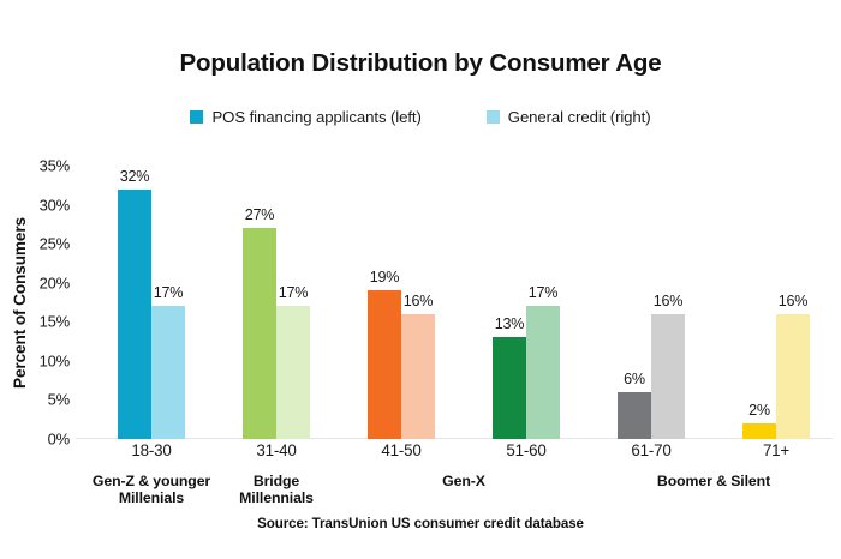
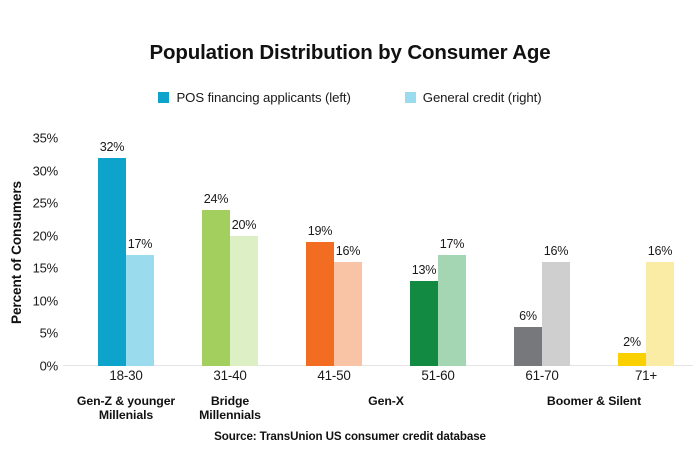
POS financing applicants (left)/31-40: 27% -> 24%
General credit (right)/31-40: 17% -> 20%
